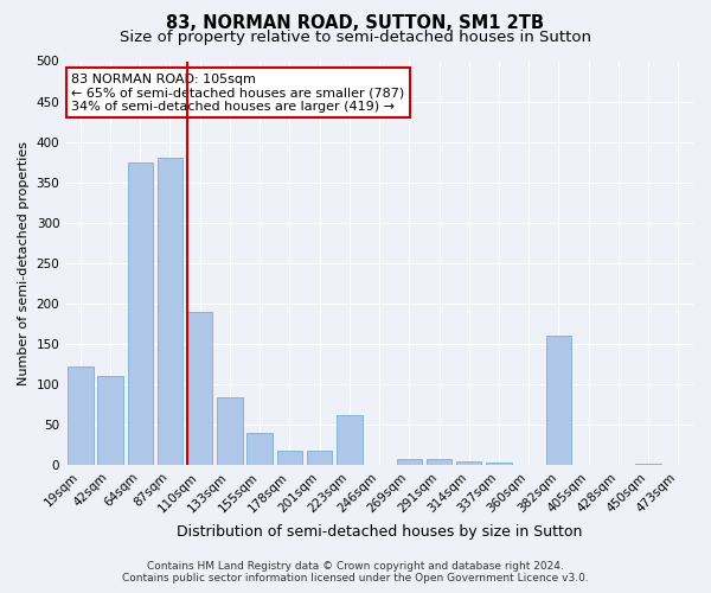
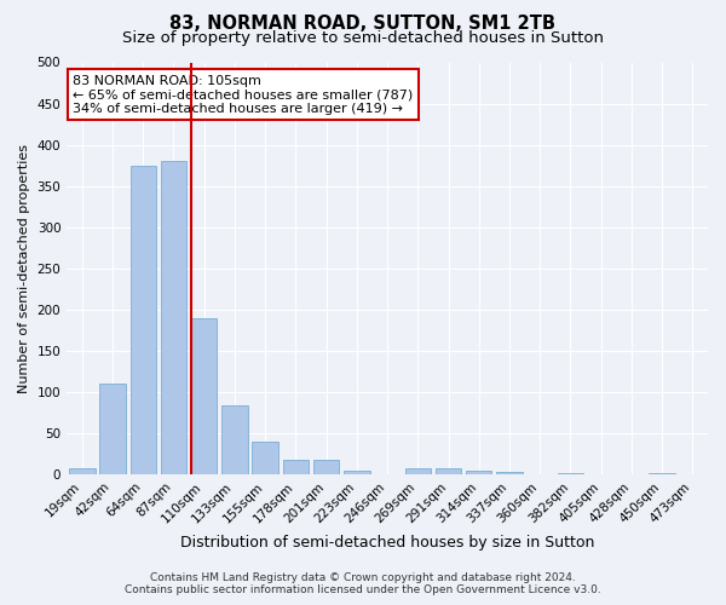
19sqm: 122 -> 8
223sqm: 62 -> 5
382sqm: 160 -> 2
